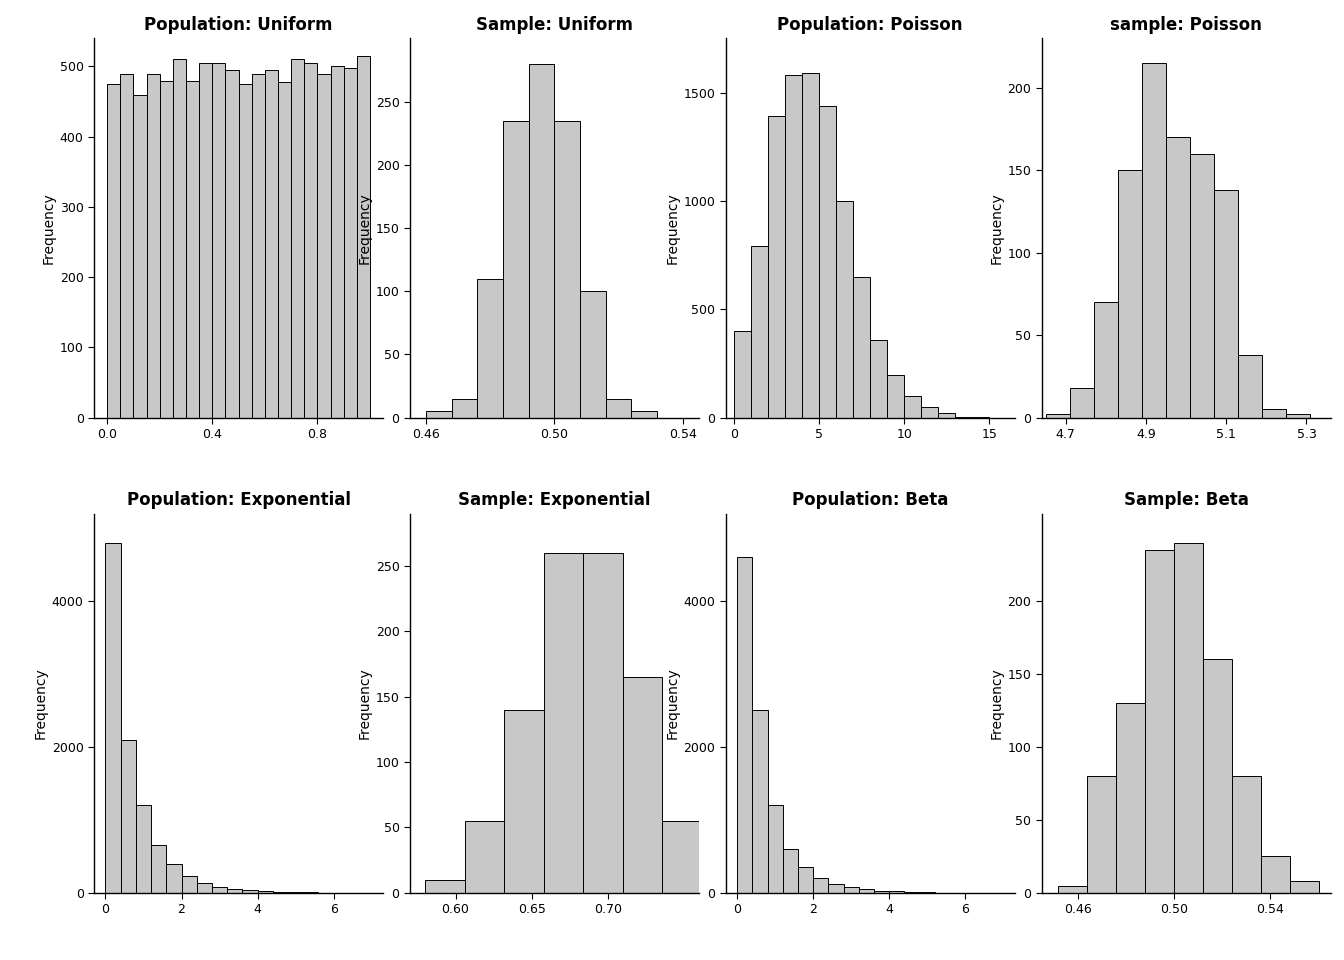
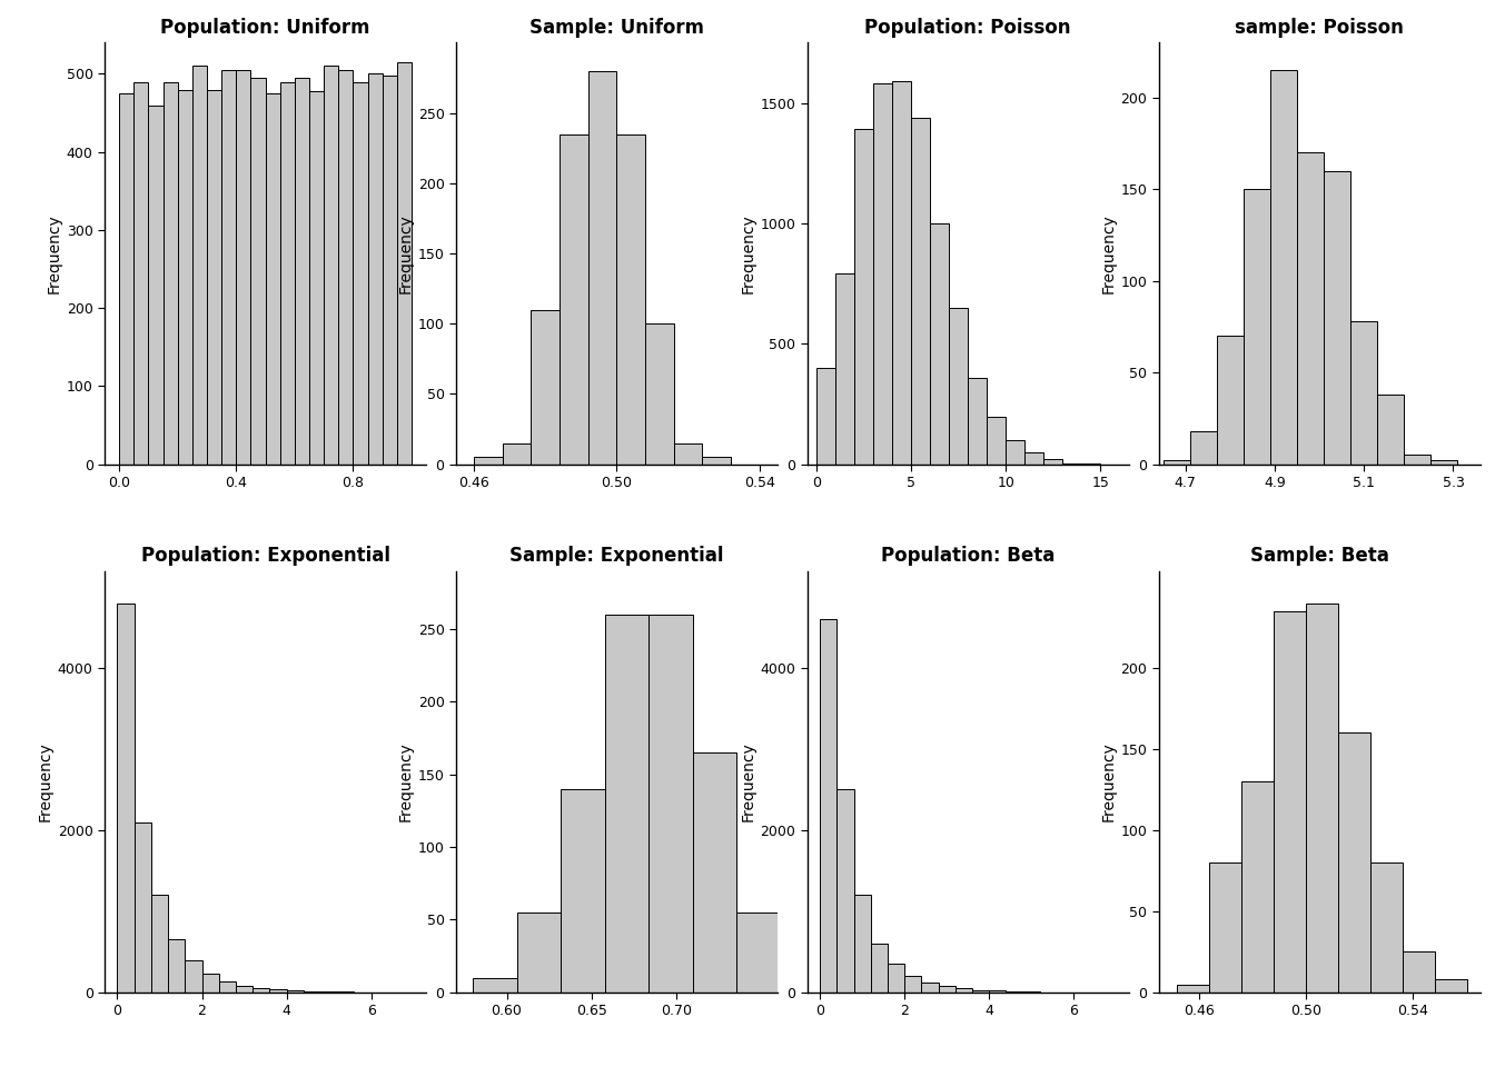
sample: Poisson/5.1: 138 -> 78
